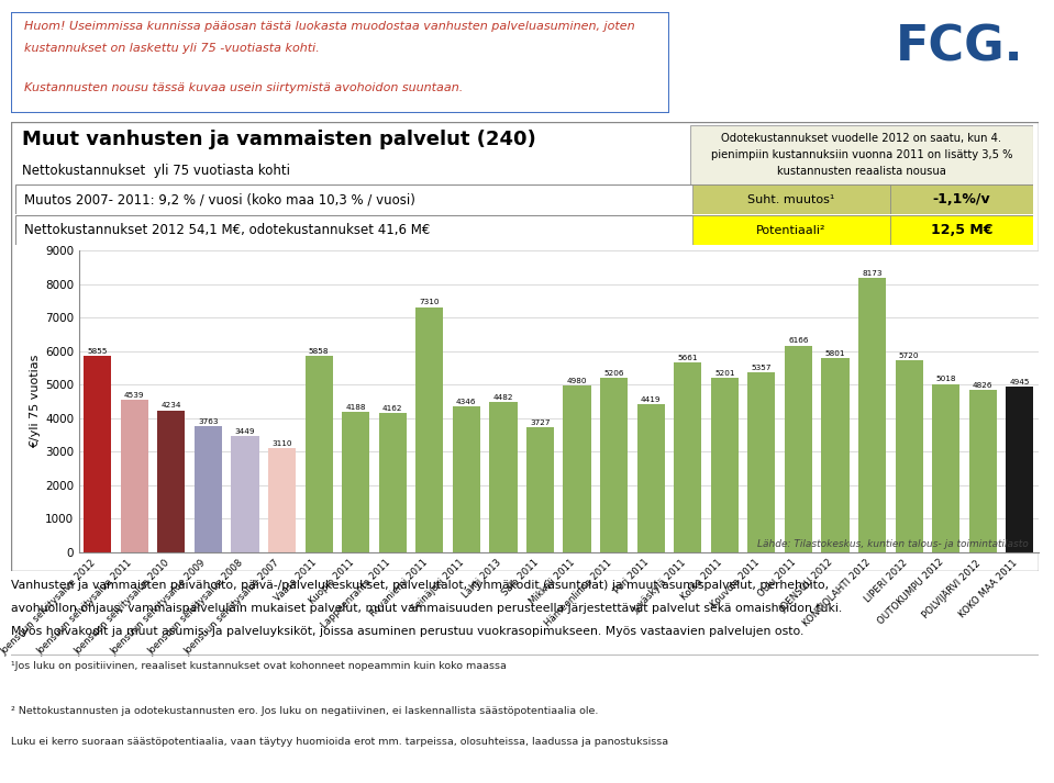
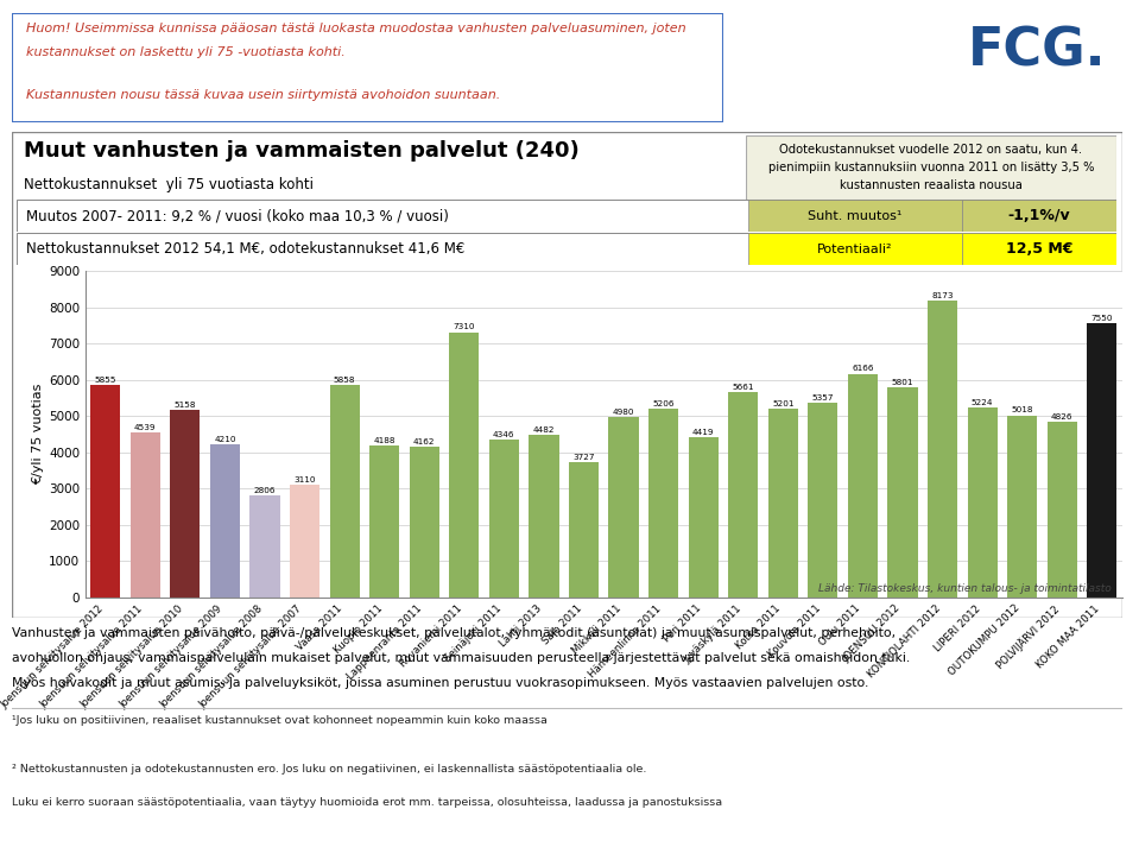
Joensuun selvitysalue 2010: 4234 -> 5158
Joensuun selvitysalue 2009: 3763 -> 4210
Joensuun selvitysalue 2008: 3449 -> 2806
LIPERI 2012: 5720 -> 5224
KOKO MAA 2011: 4945 -> 7550
